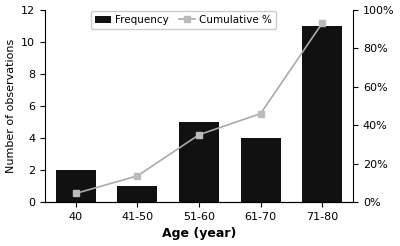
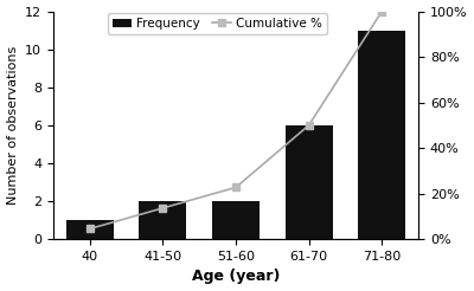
Frequency/40: 2 -> 1
Frequency/41-50: 1 -> 2
Frequency/51-60: 5 -> 2
Cumulative %/51-60: 35% -> 23%
Frequency/61-70: 4 -> 6
Cumulative %/61-70: 46% -> 50%
Cumulative %/71-80: 93% -> 100%
